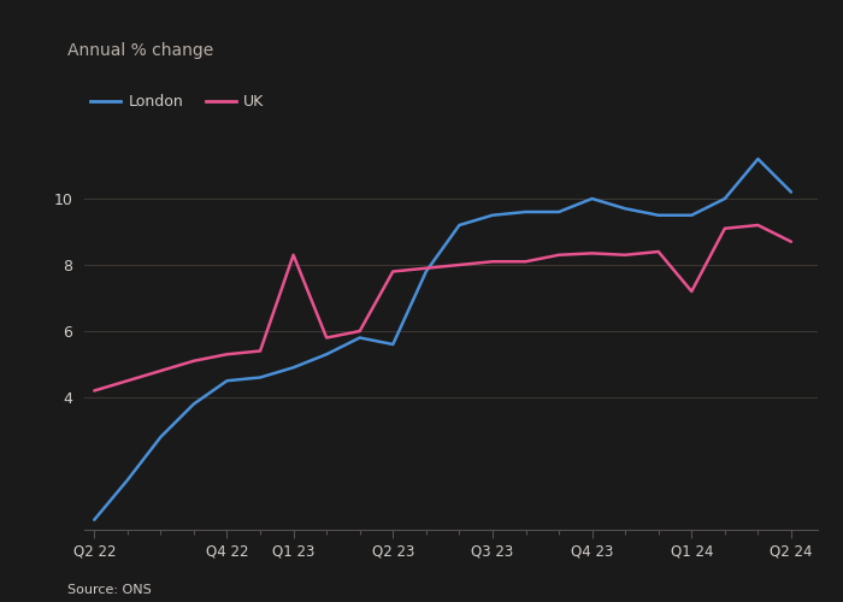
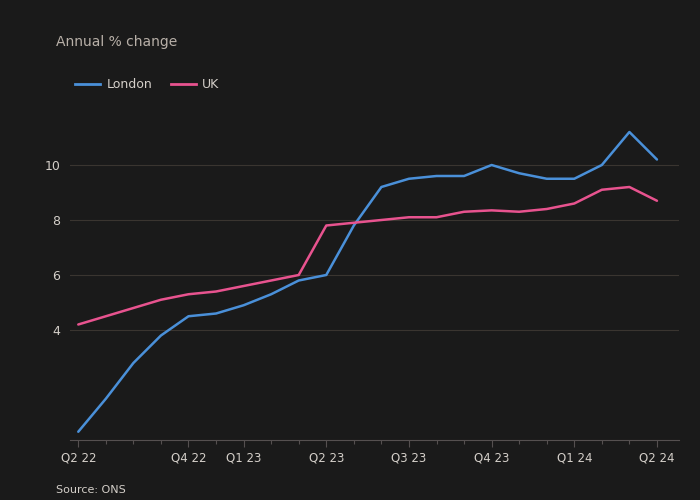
UK/Q1 23: 8.30 -> 5.60
London/Q2 23: 5.6 -> 6.0
UK/Q1 24: 7.20 -> 8.60
